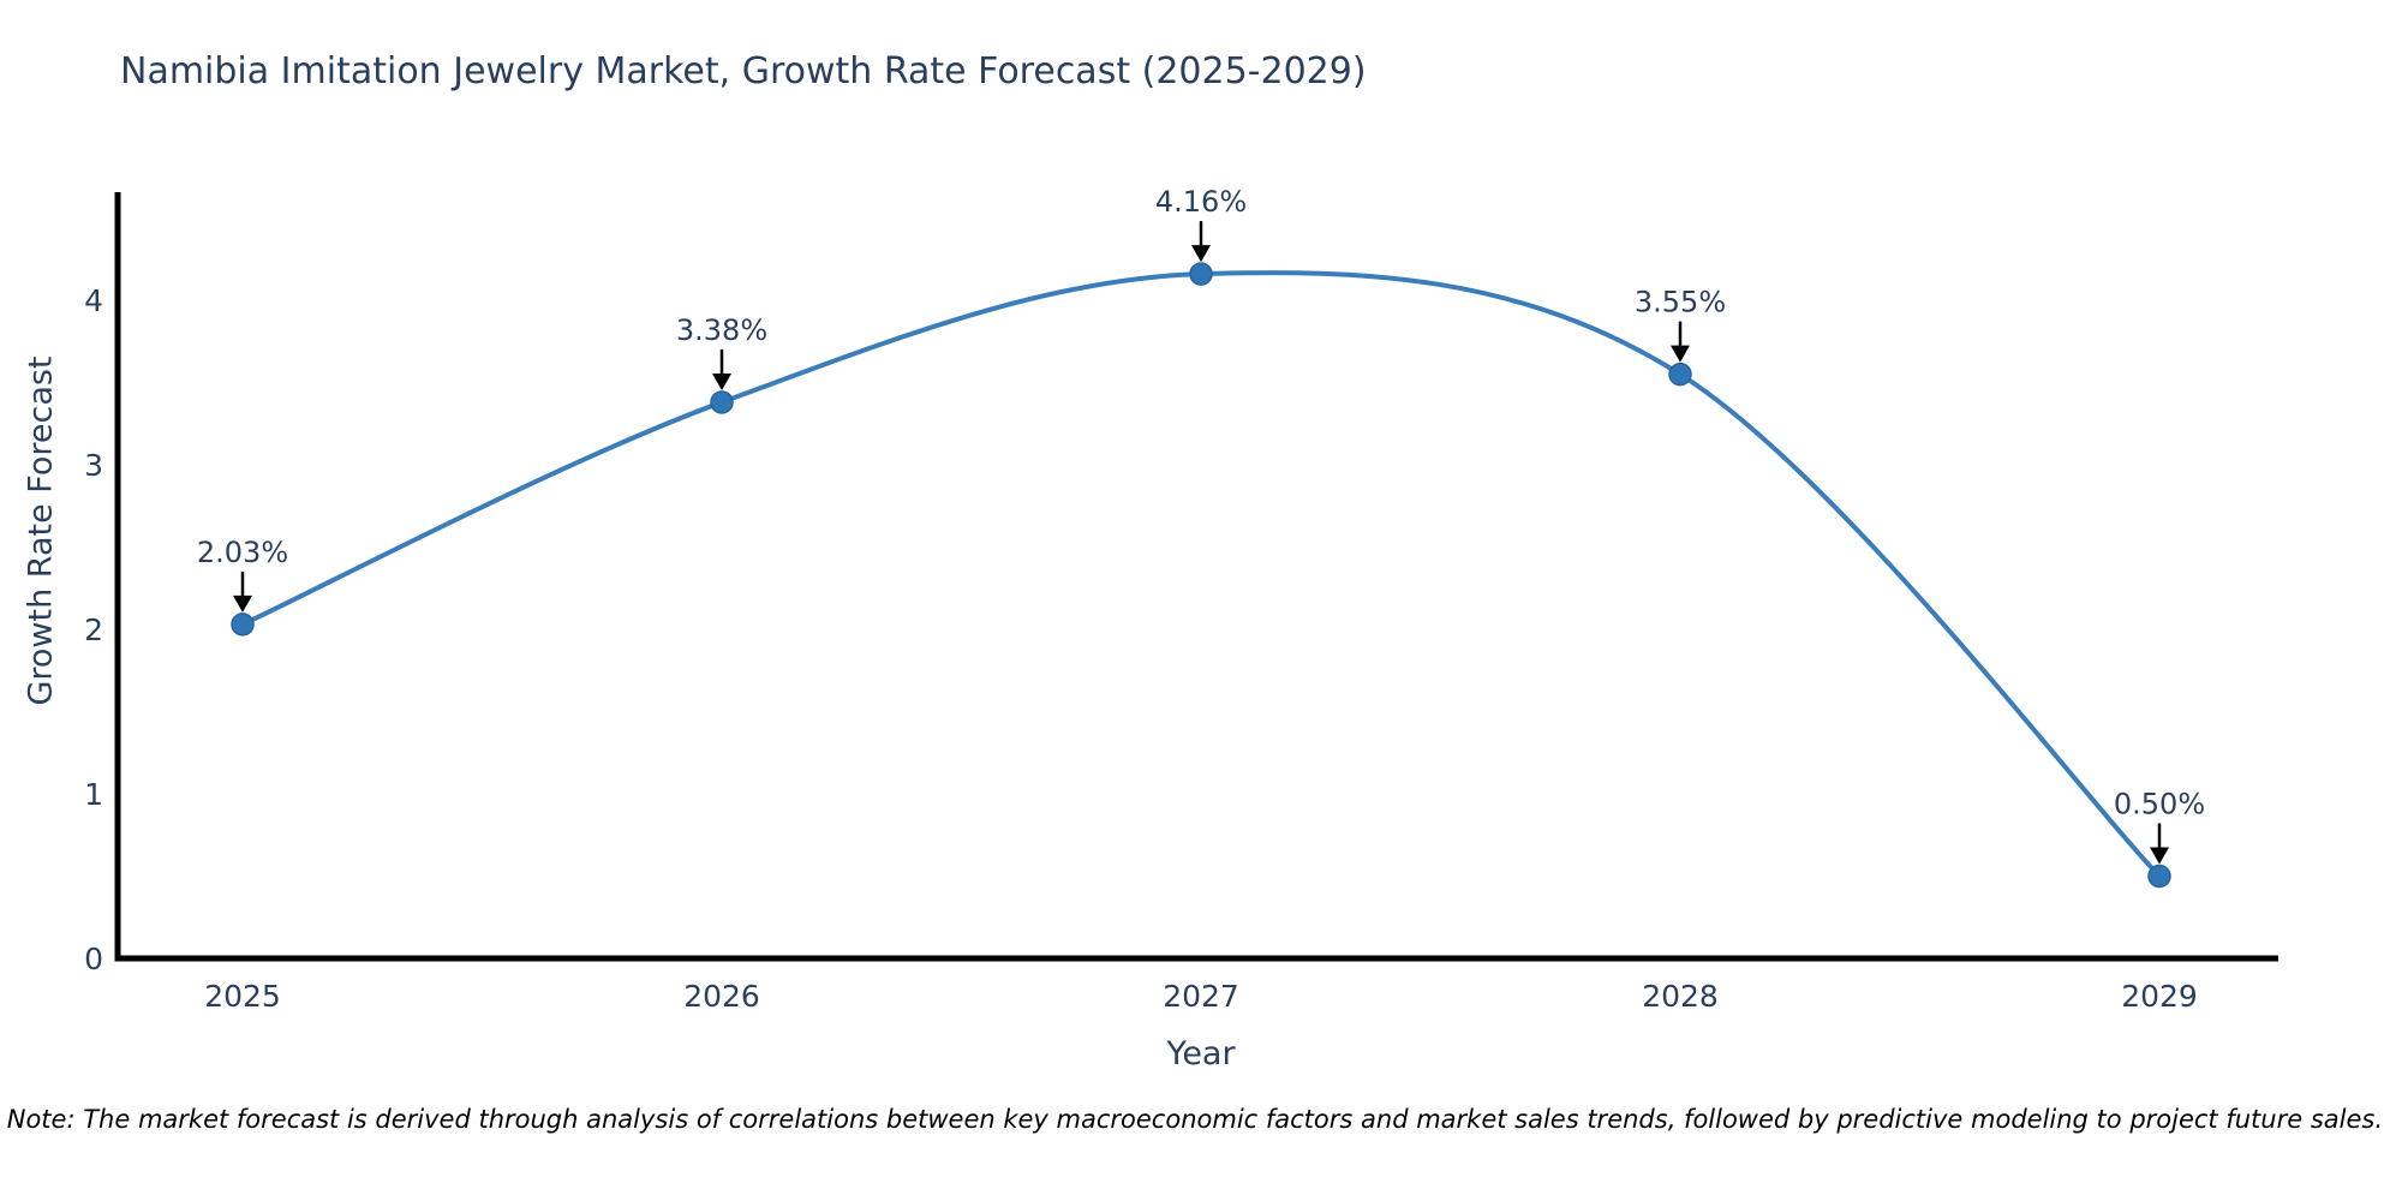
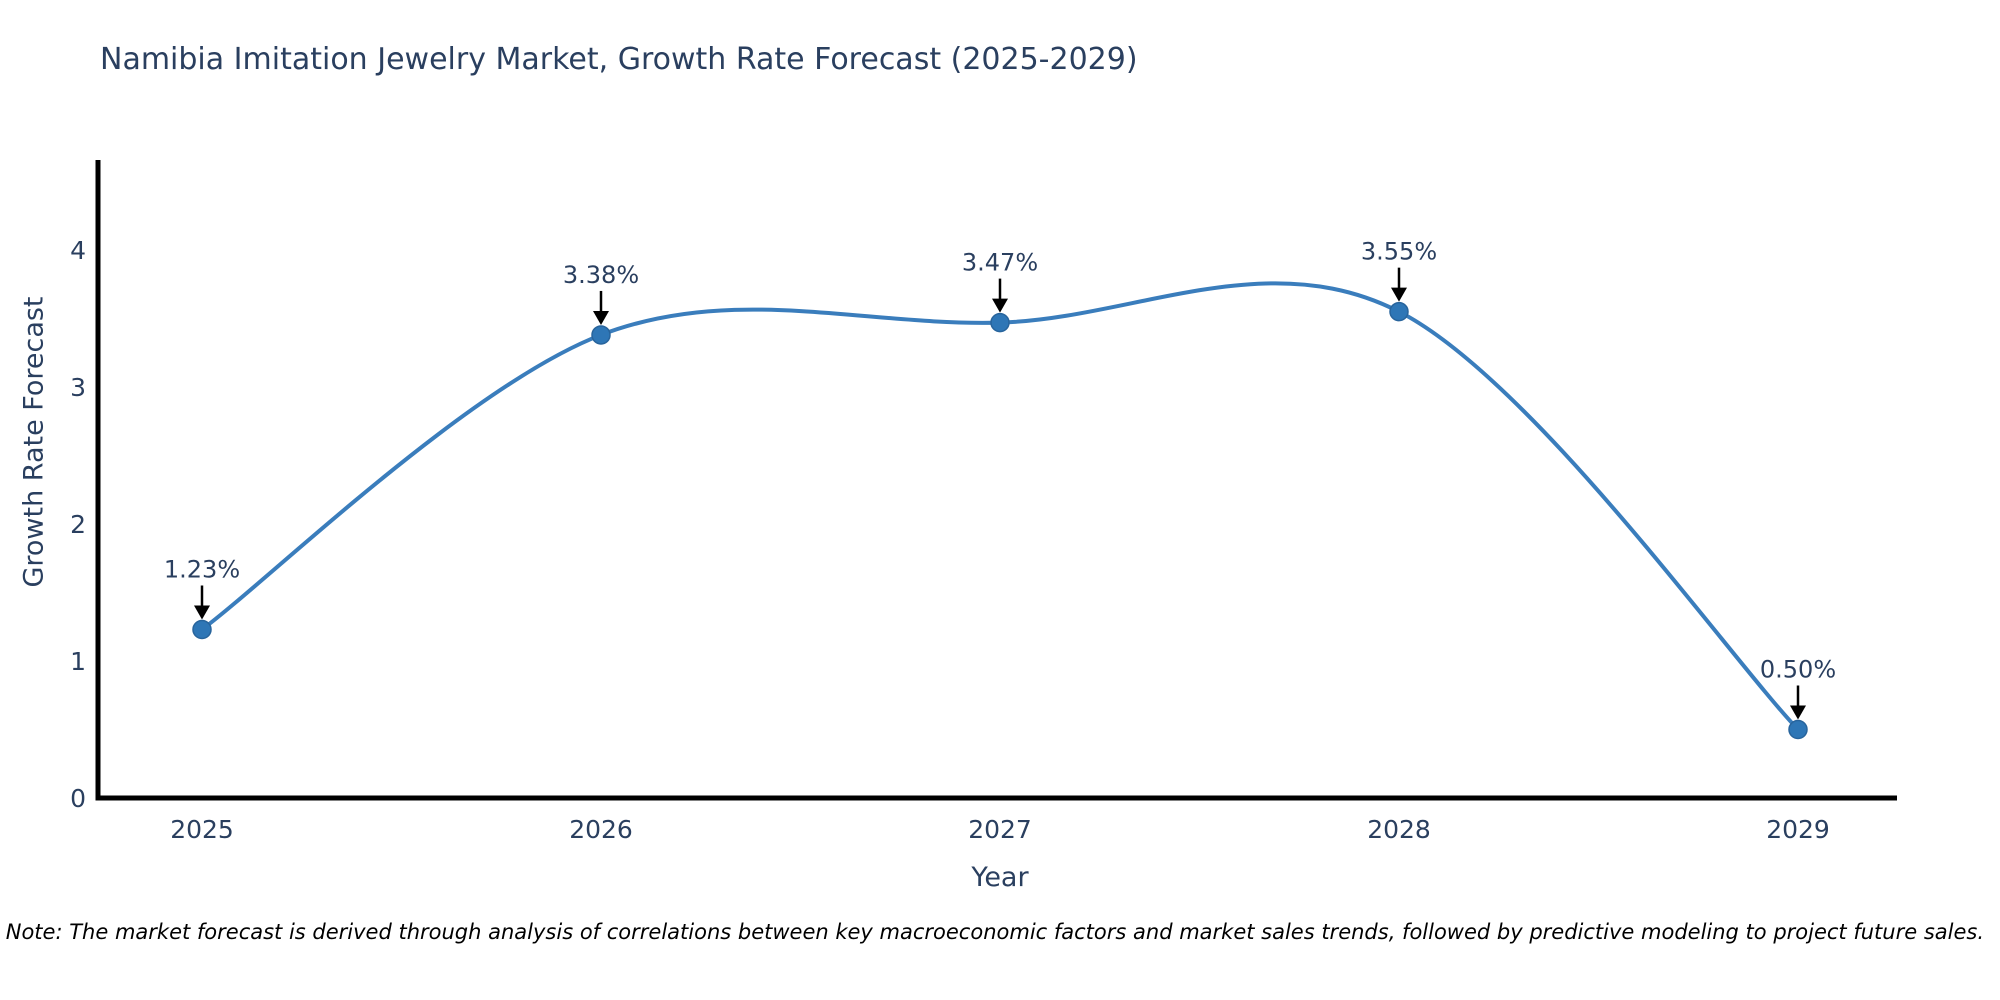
2025: 2.03% -> 1.23%
2027: 4.16% -> 3.47%
